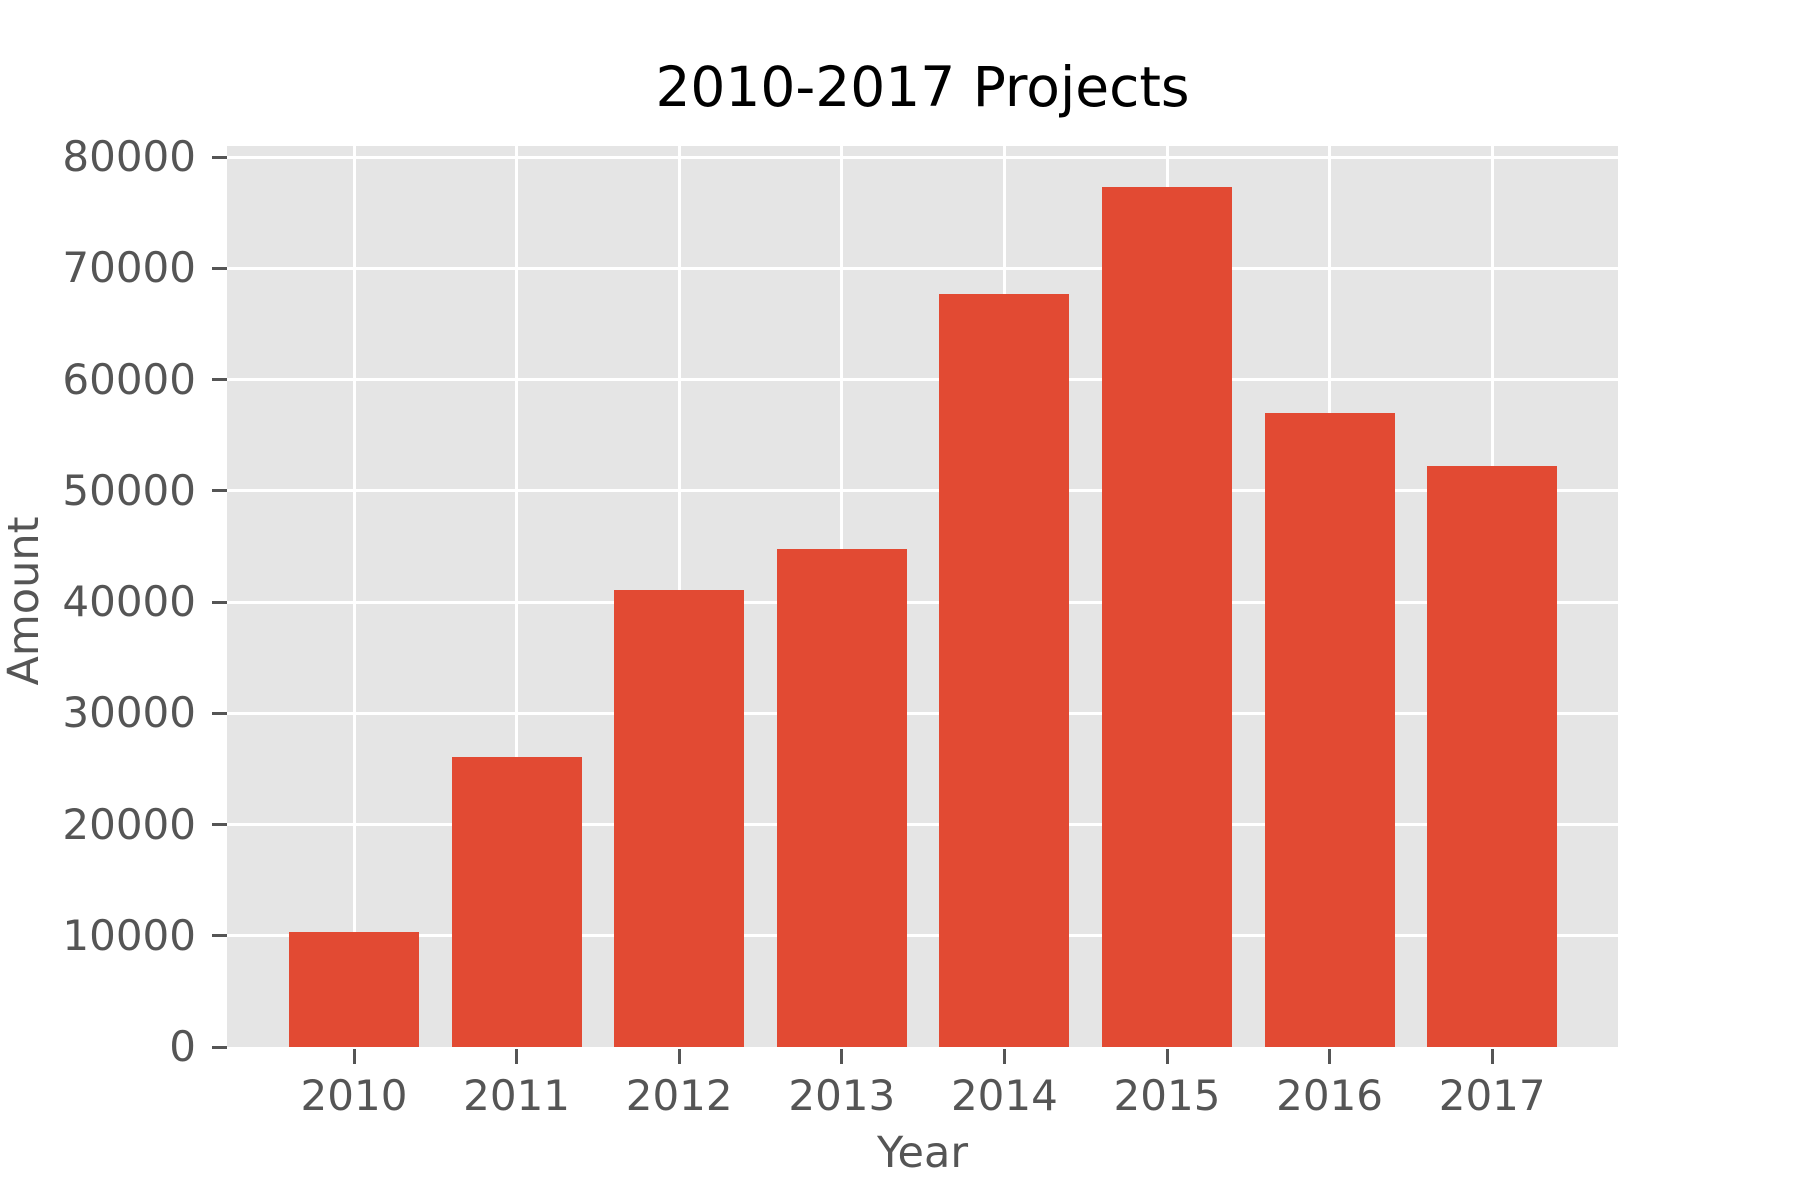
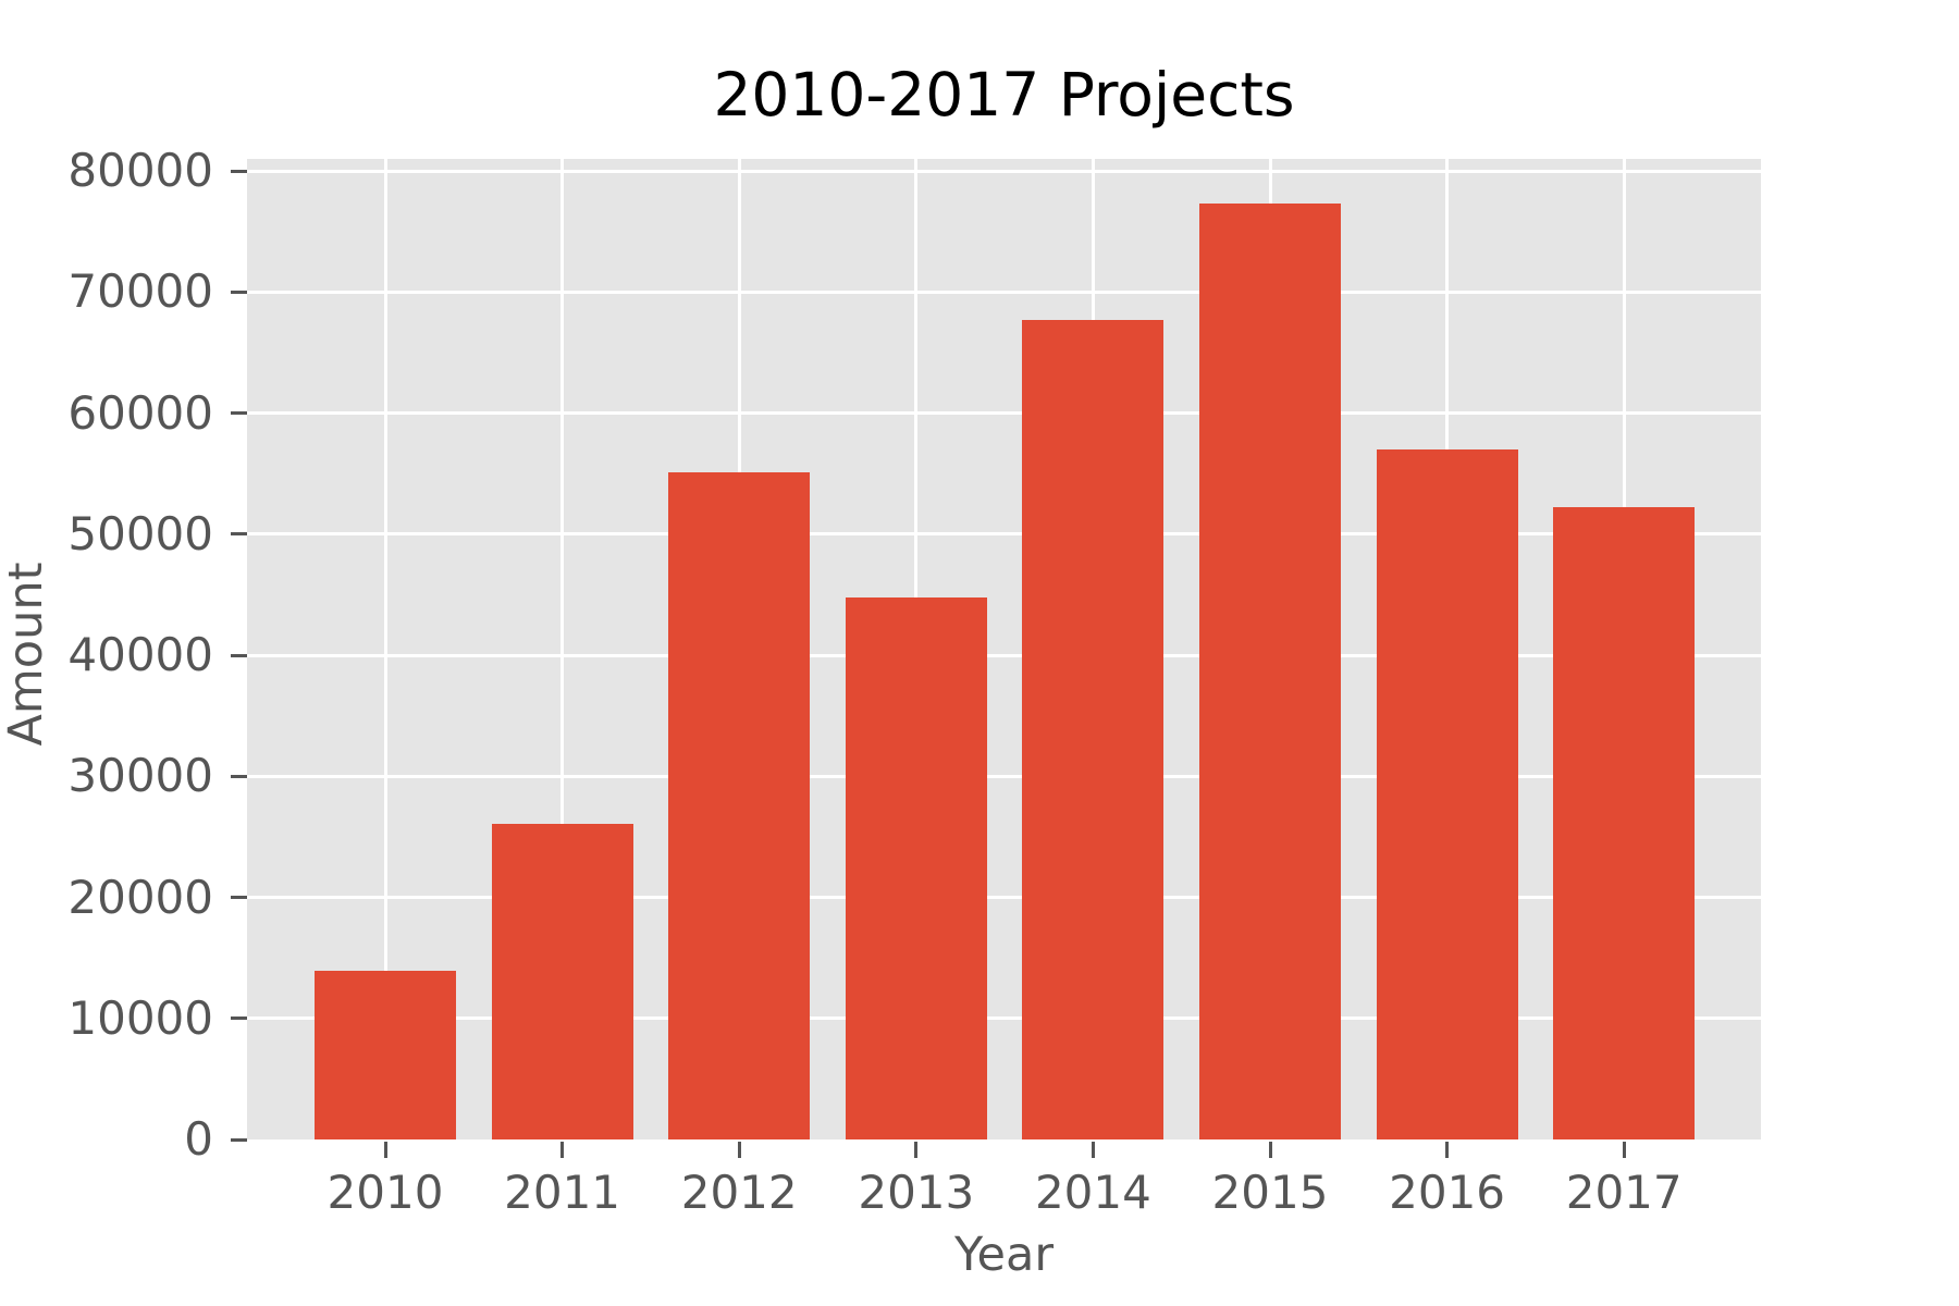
2010: 10300 -> 13900
2012: 41100 -> 55100
